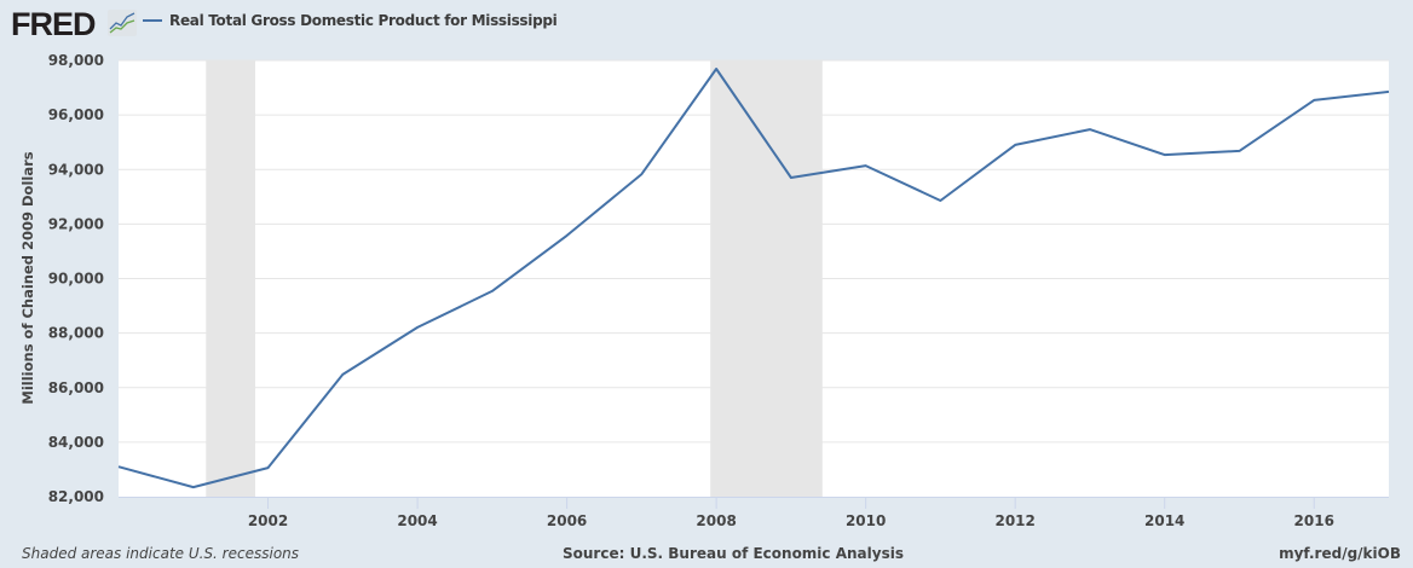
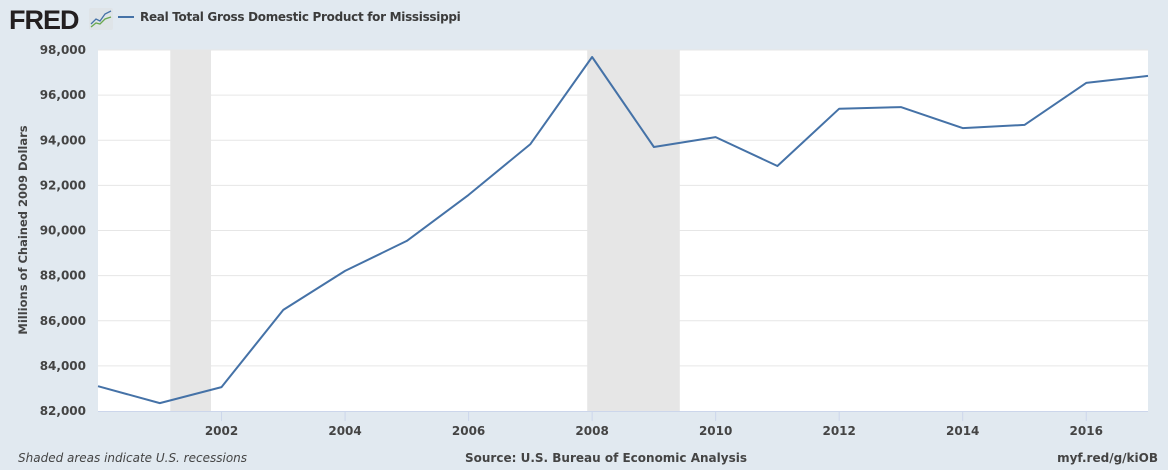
2012: 94900 -> 95400
